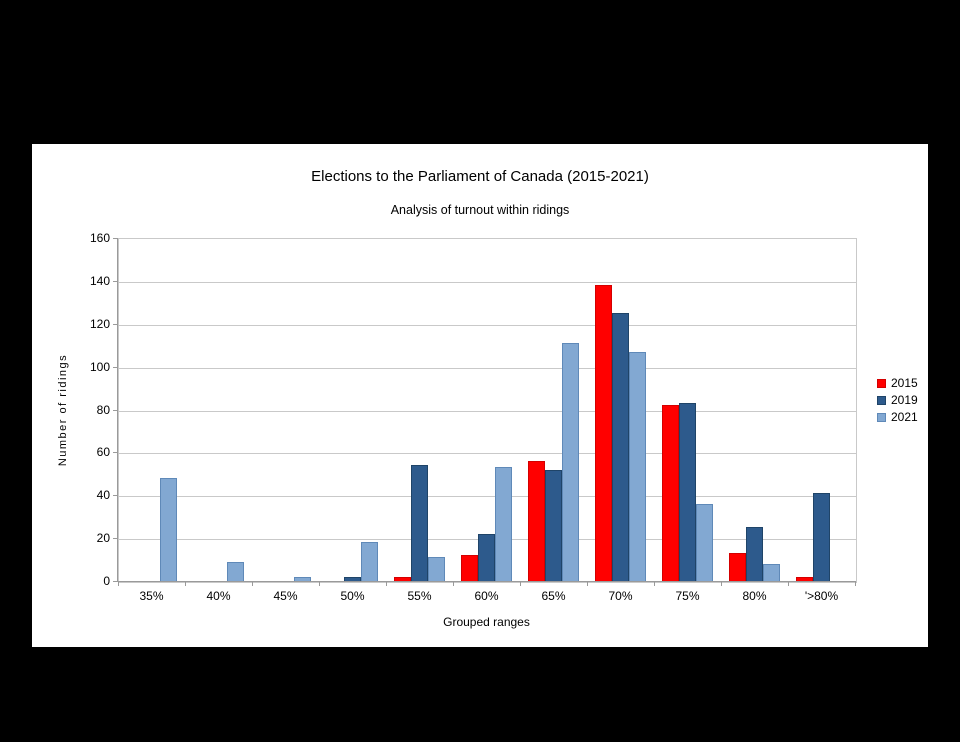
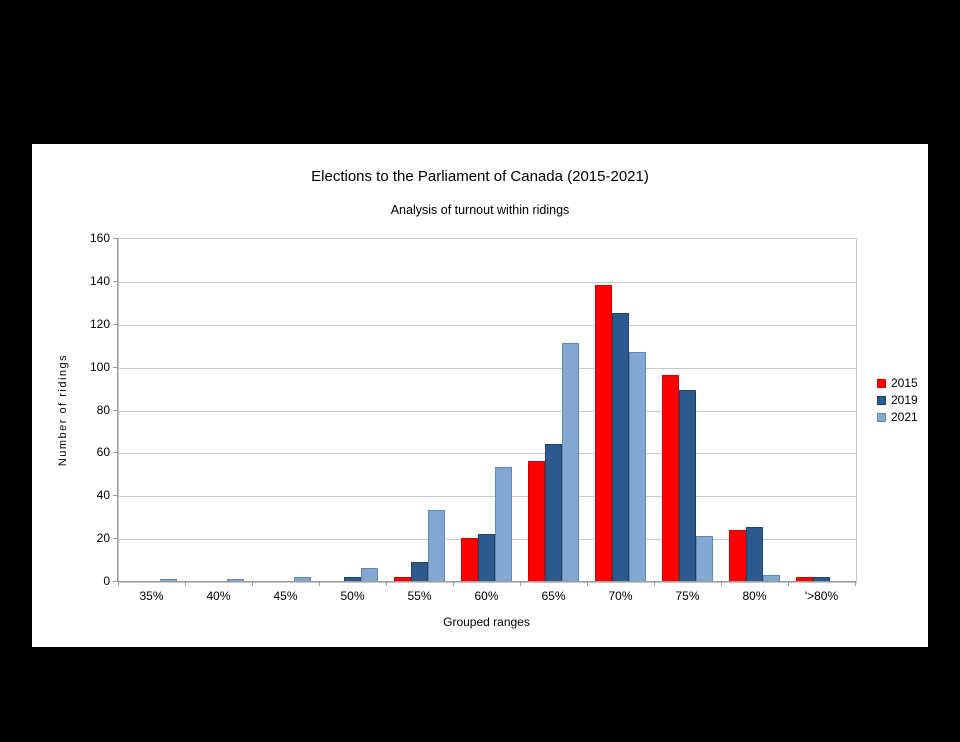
2021/35%: 48 -> 1
2021/40%: 9 -> 1
2021/50%: 18 -> 6
2019/55%: 54 -> 9
2021/55%: 11 -> 33
2015/60%: 12 -> 20
2019/65%: 52 -> 64
2015/75%: 82 -> 96
2019/75%: 83 -> 89
2021/75%: 36 -> 21
2015/80%: 13 -> 24
2021/80%: 8 -> 3
2019/'>80%: 41 -> 2
